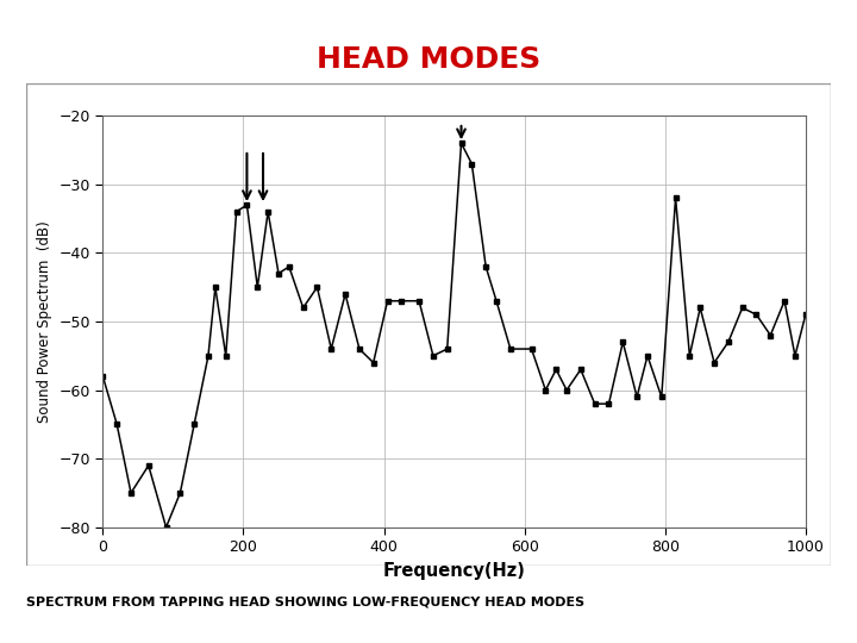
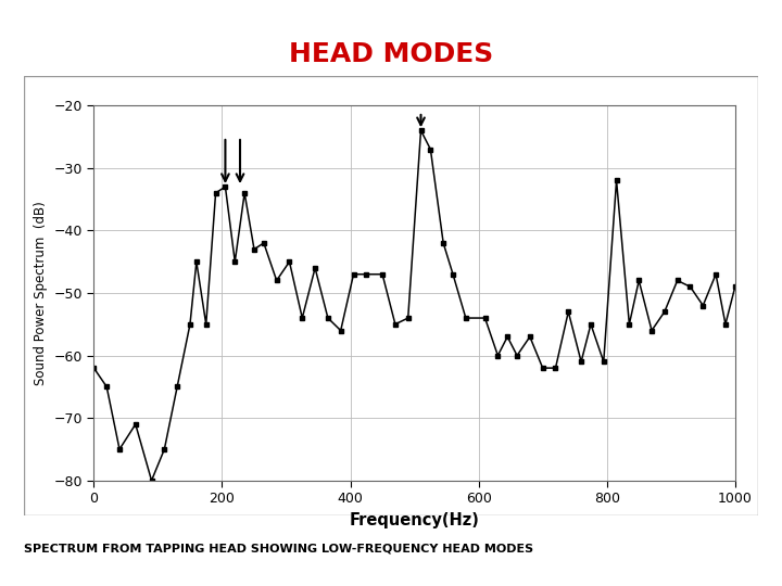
0: -58 -> -62
